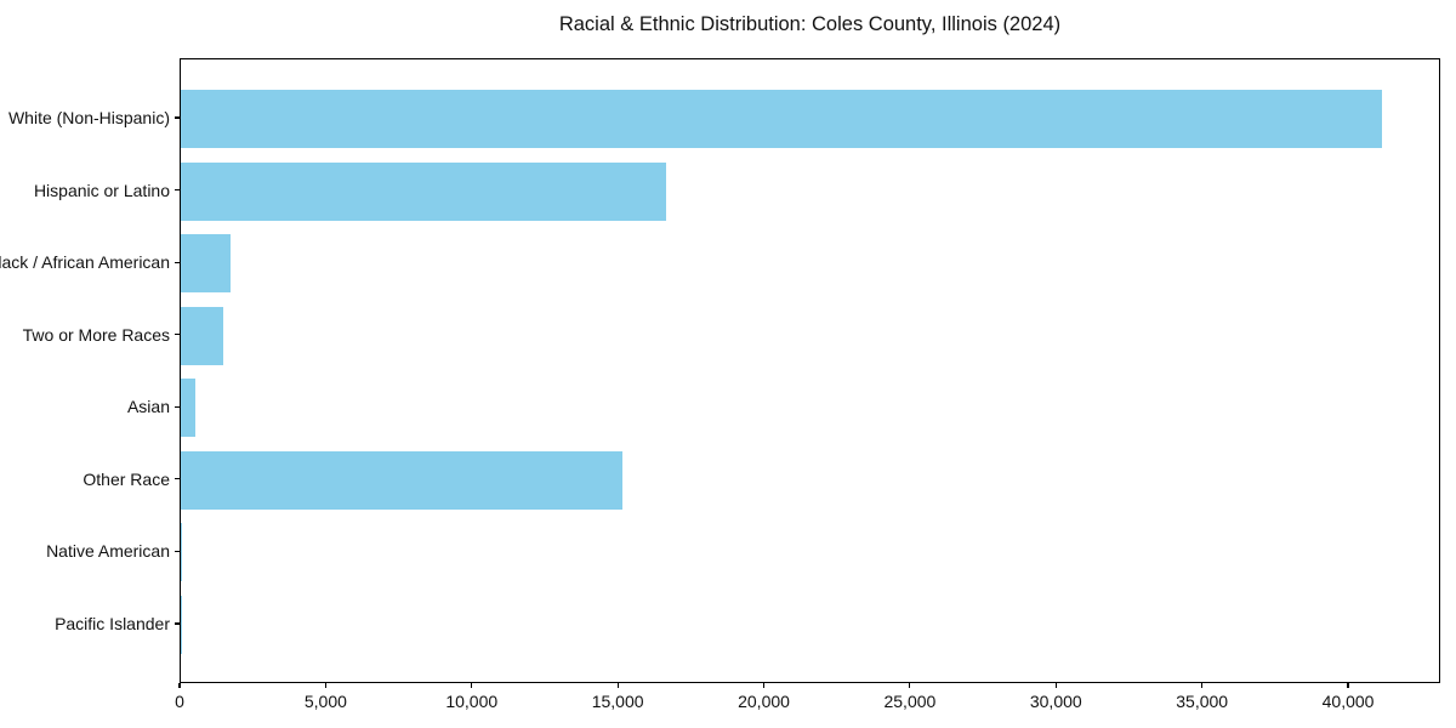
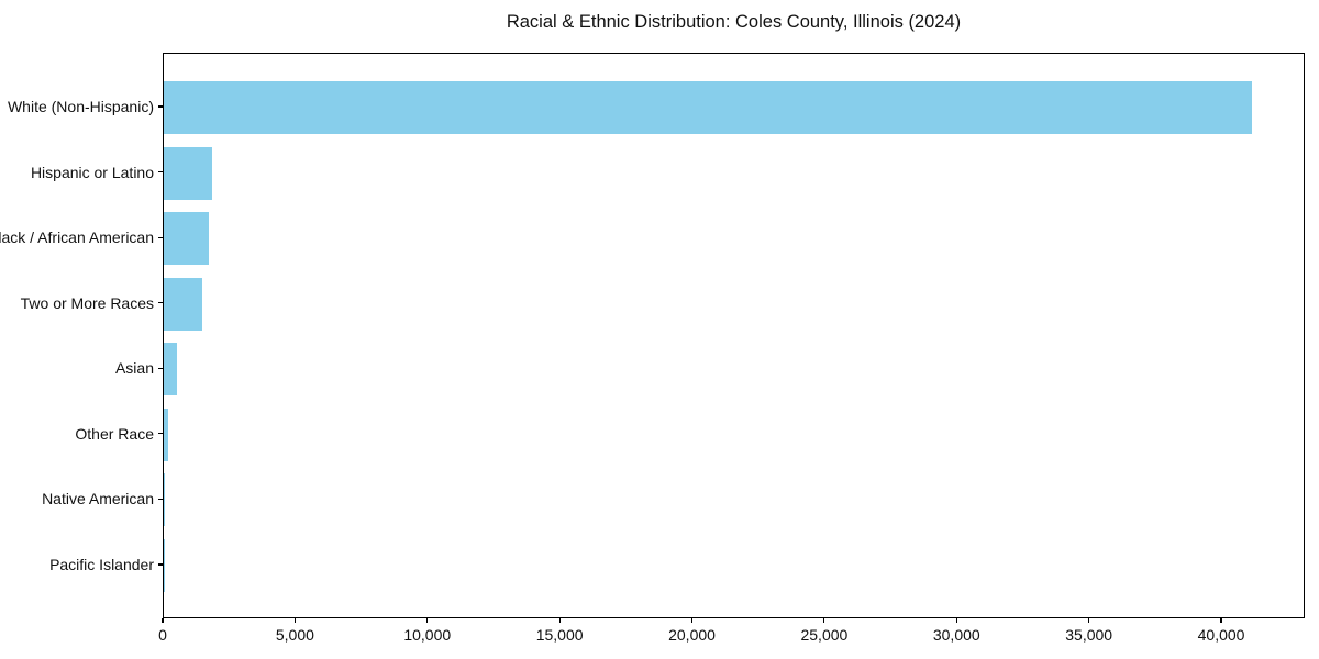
Hispanic or Latino: 16600 -> 1800
Other Race: 15100 -> 200
